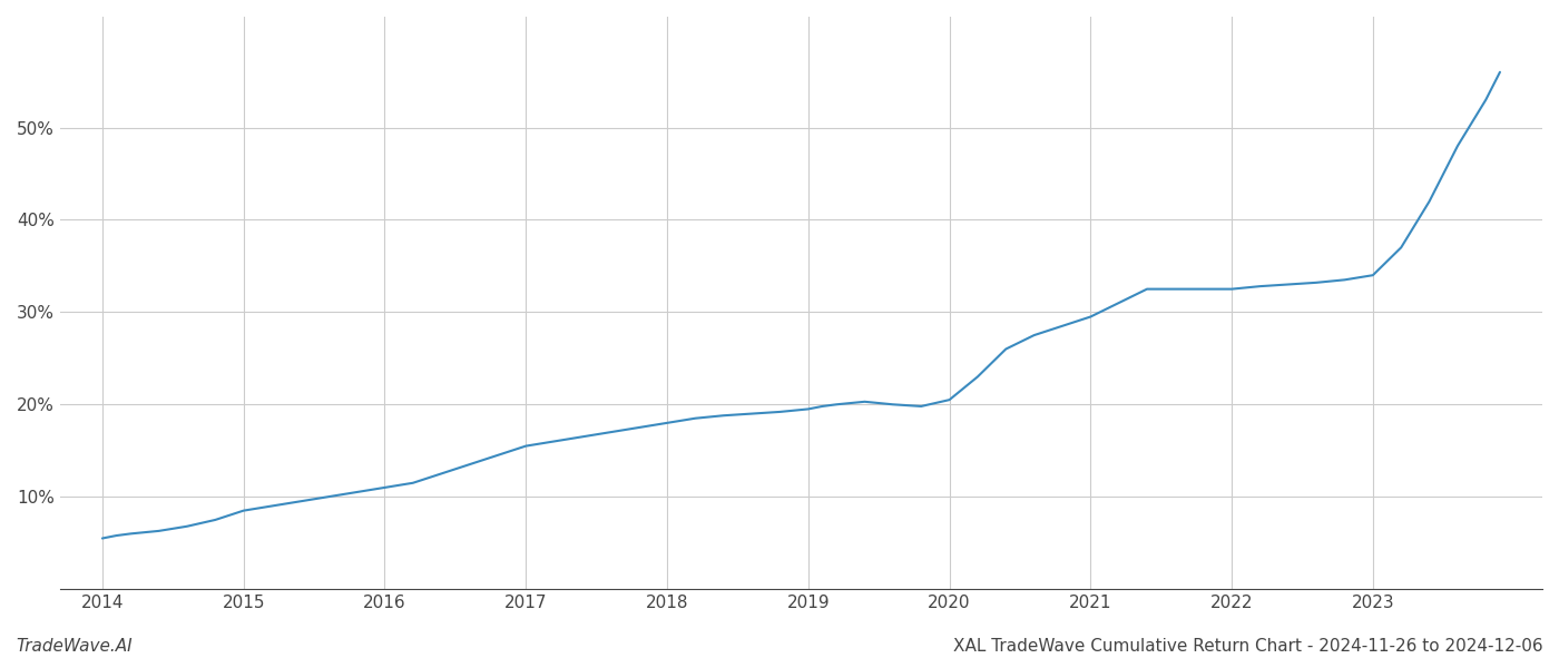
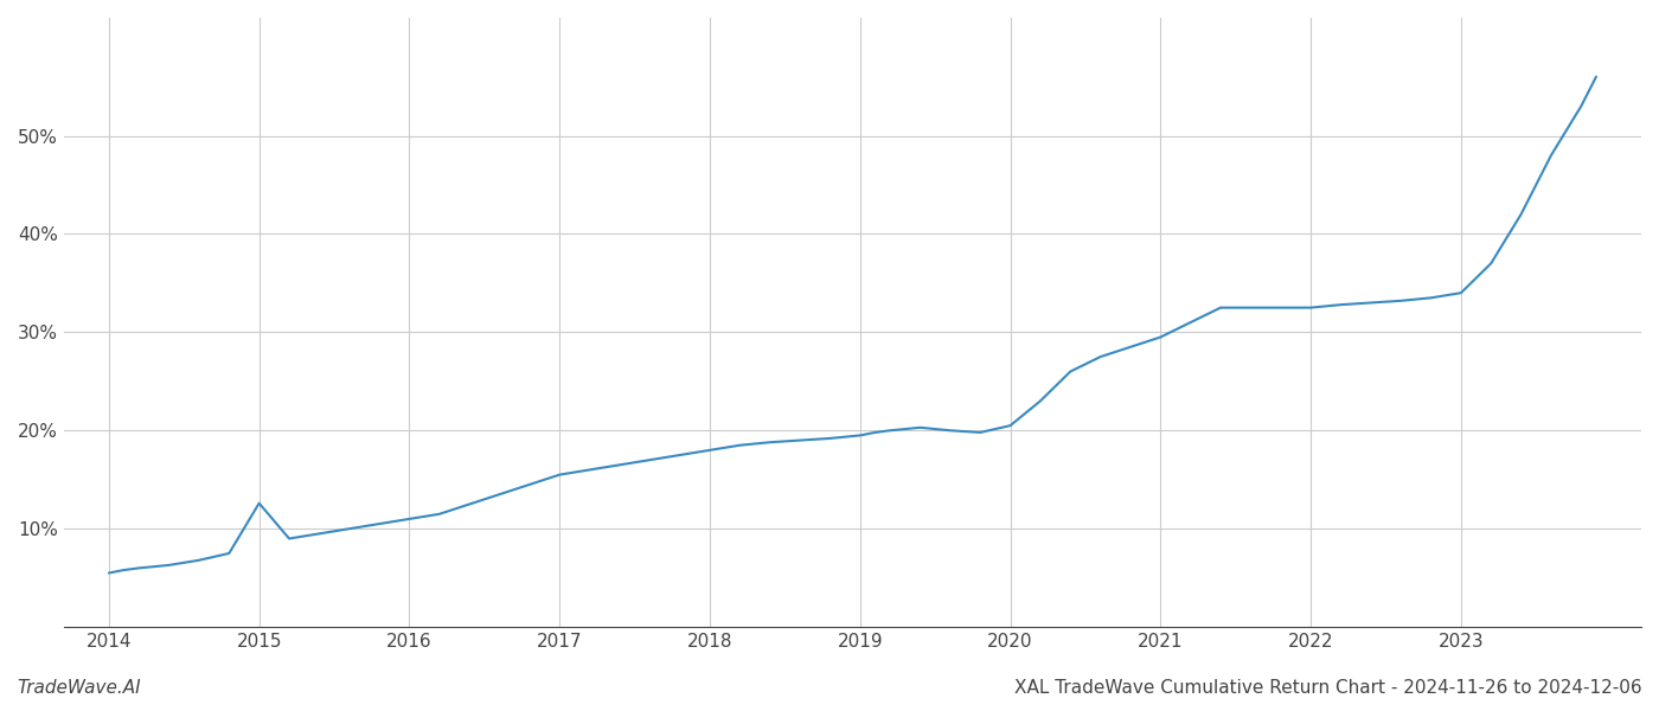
2015: 8.5% -> 12.6%
